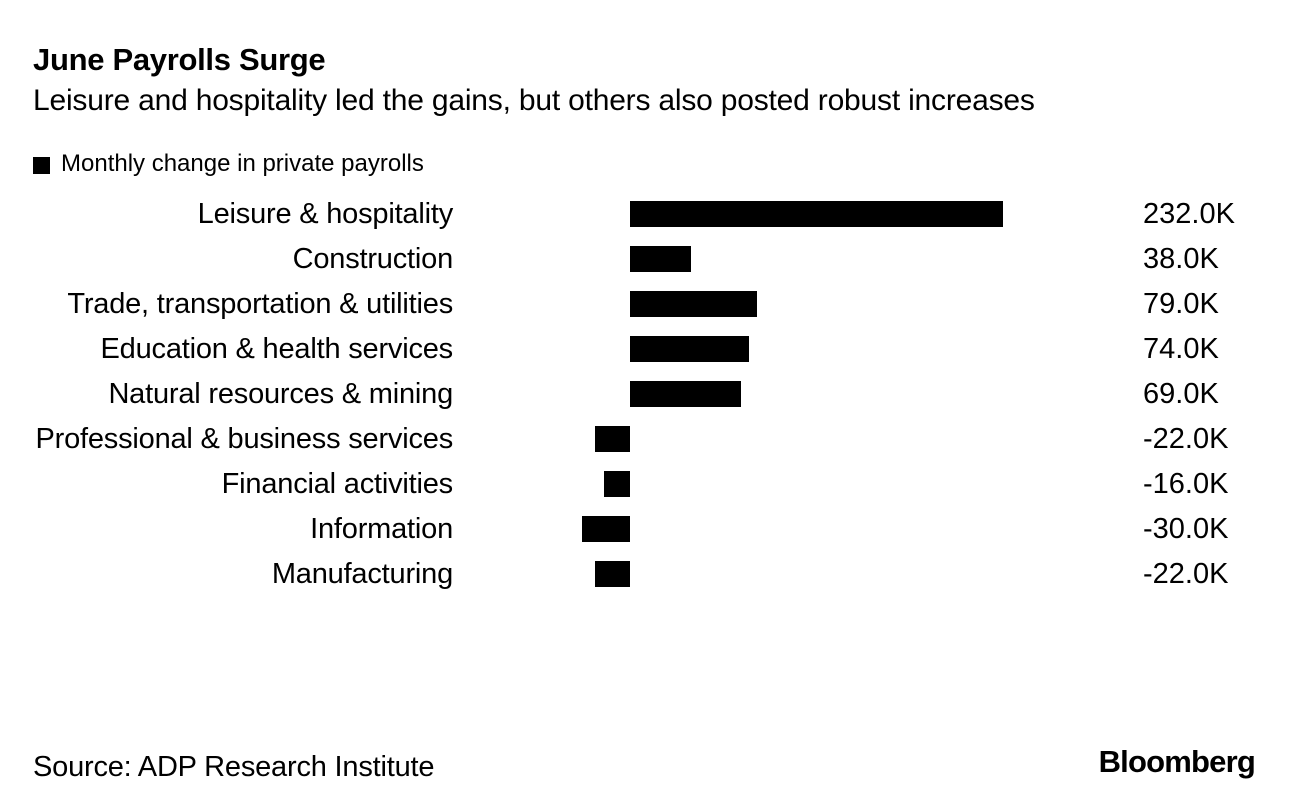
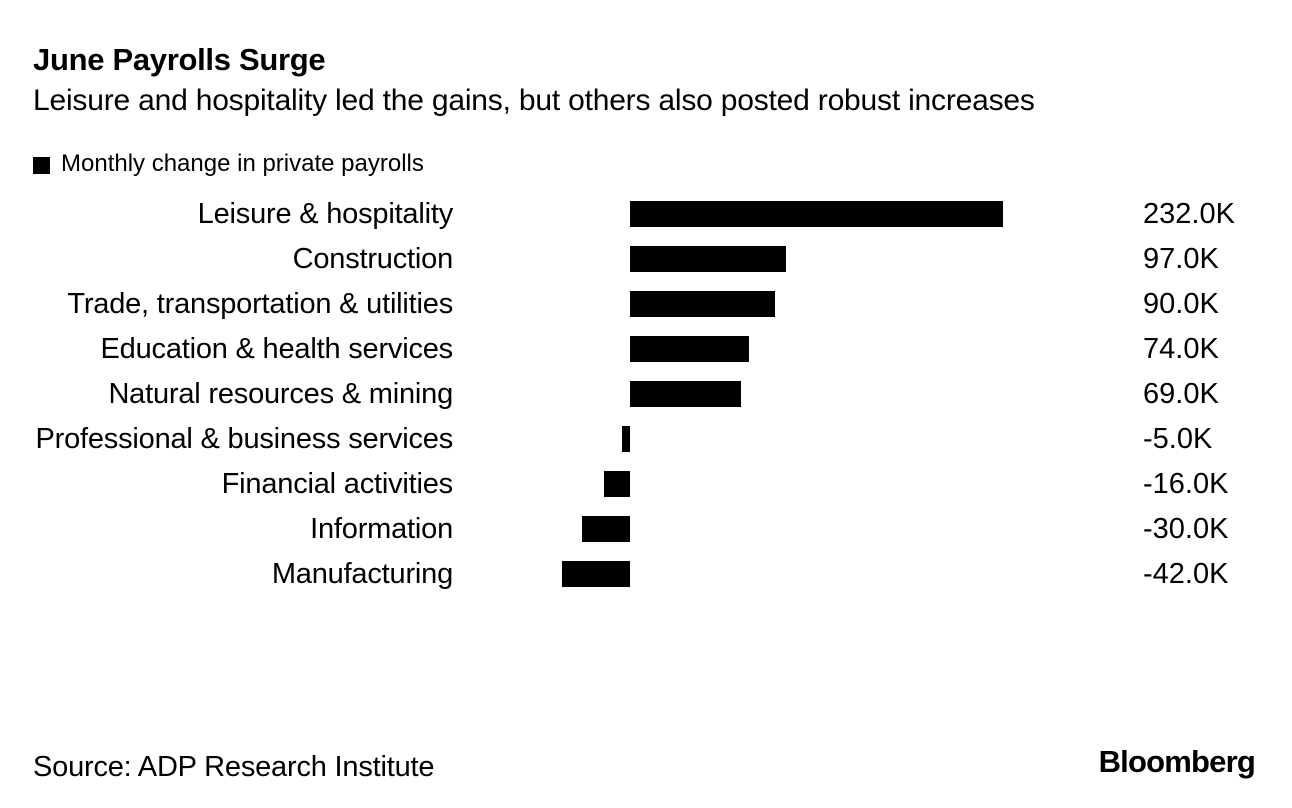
Construction: 38.0K -> 97.0K
Trade, transportation & utilities: 79.0K -> 90.0K
Professional & business services: -22.0K -> -5.0K
Manufacturing: -22.0K -> -42.0K
